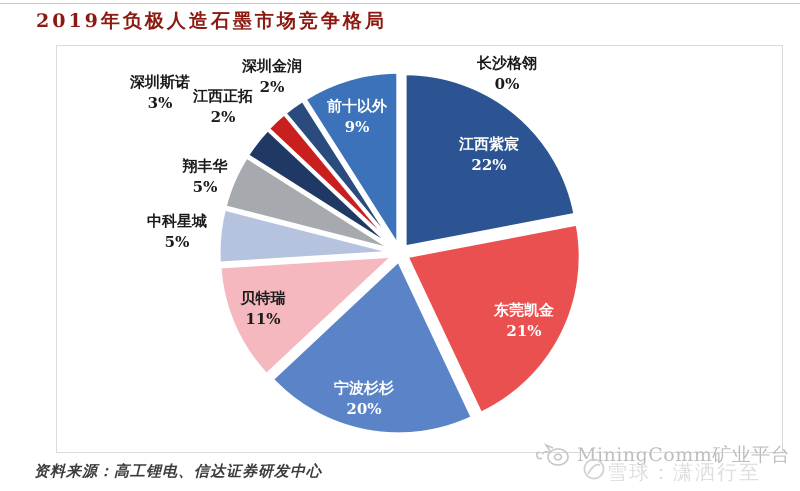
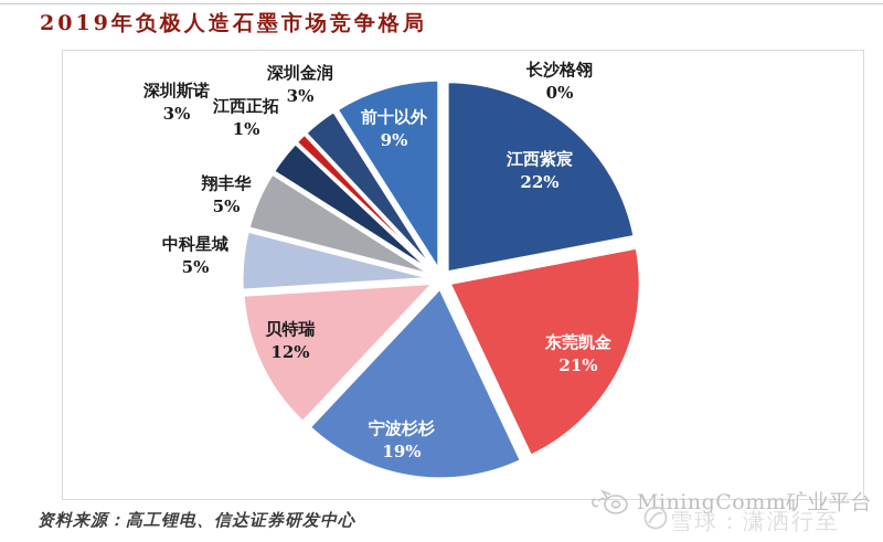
宁波杉杉: 20% -> 19%
贝特瑞: 11% -> 12%
江西正拓: 2% -> 1%
深圳金润: 2% -> 3%
